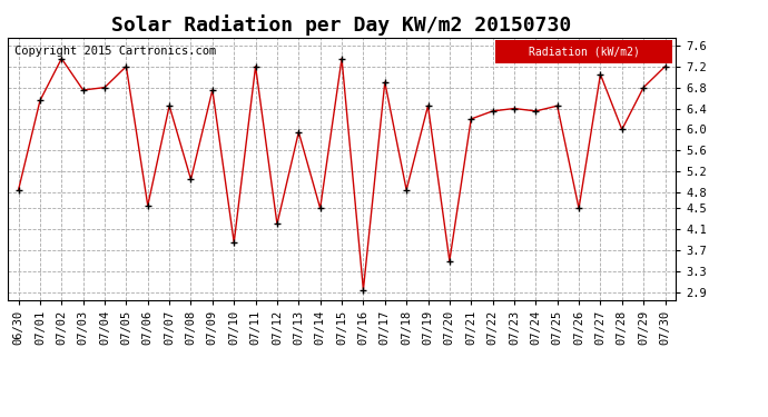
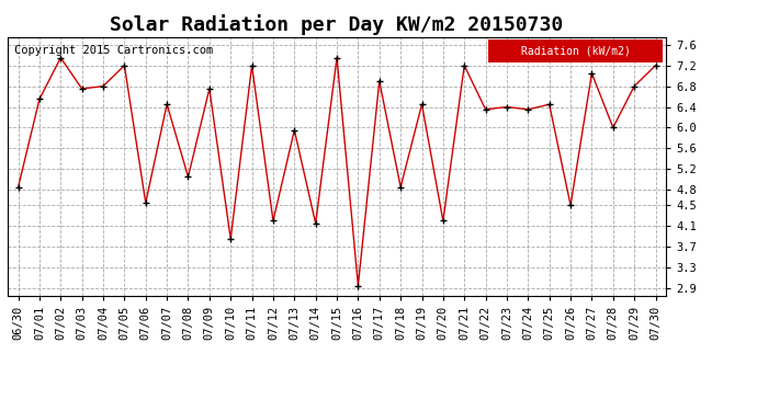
07/14: 4.50 -> 4.15
07/20: 3.50 -> 4.20
07/21: 6.20 -> 7.20
